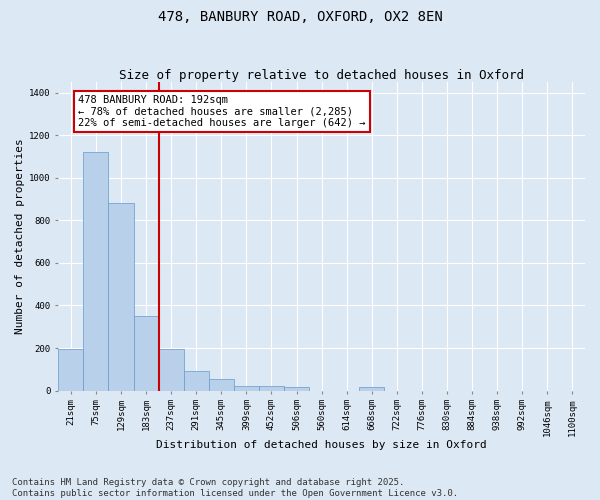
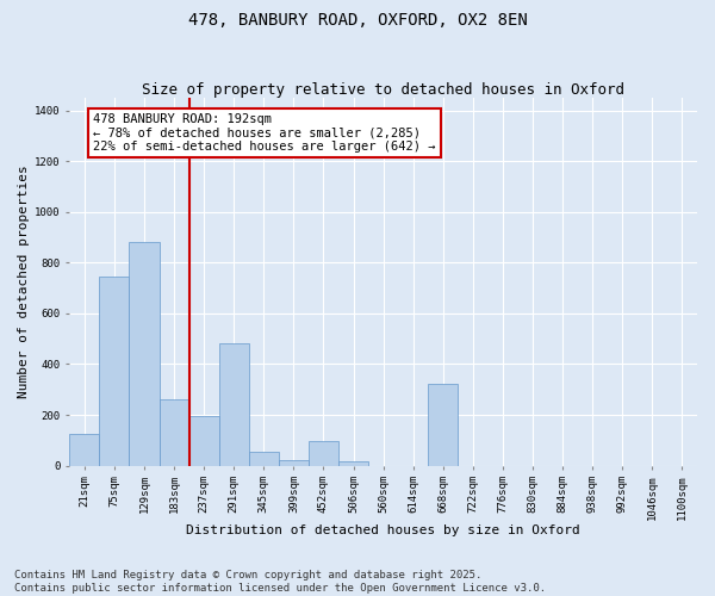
21sqm: 195 -> 125
75sqm: 1120 -> 745
183sqm: 350 -> 260
291sqm: 90 -> 480
452sqm: 20 -> 95
668sqm: 15 -> 320
